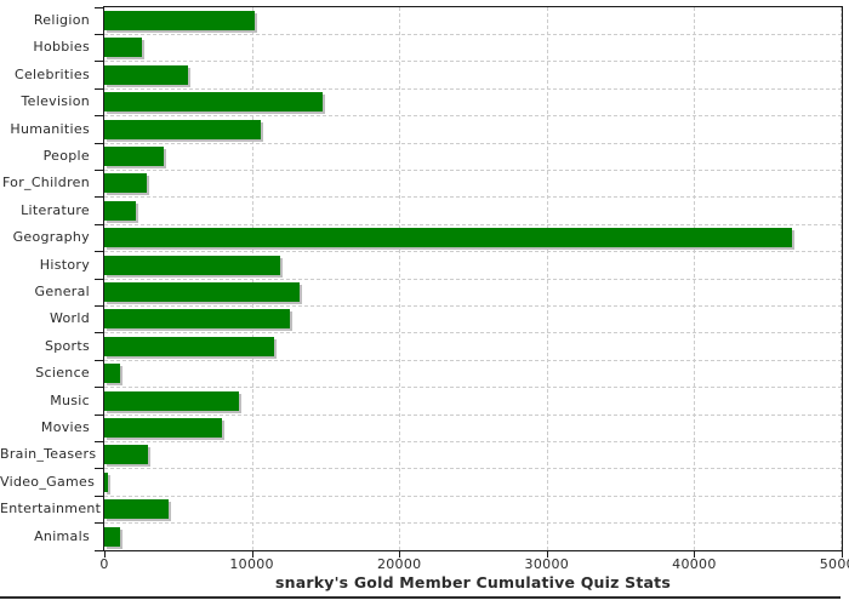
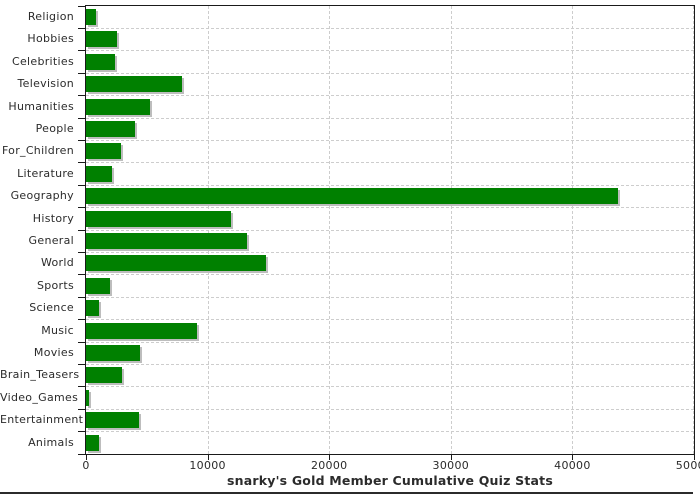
Religion: 10200 -> 800
Celebrities: 5700 -> 2400
Television: 14800 -> 7900
Humanities: 10600 -> 5300
Geography: 46600 -> 43800
World: 12600 -> 14800
Sports: 11500 -> 2000
Movies: 8000 -> 4400
